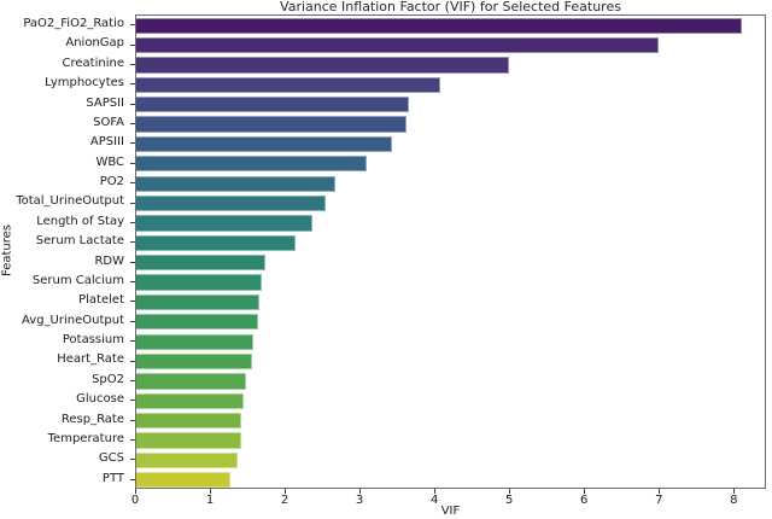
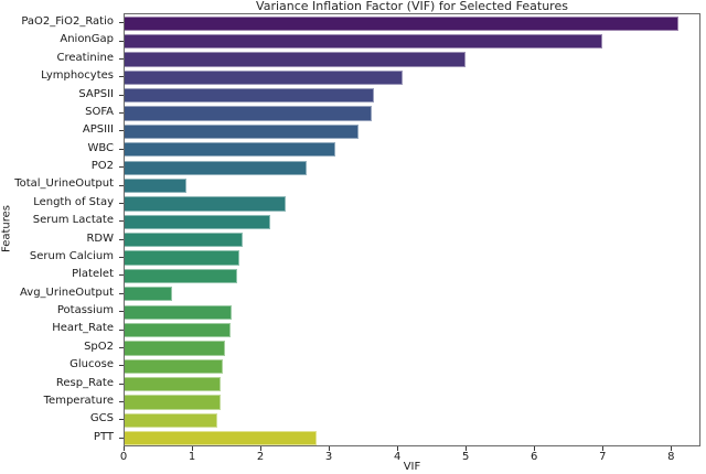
Total_UrineOutput: 2.5 -> 0.9
Avg_UrineOutput: 1.6 -> 0.7
PTT: 1.2 -> 2.8
